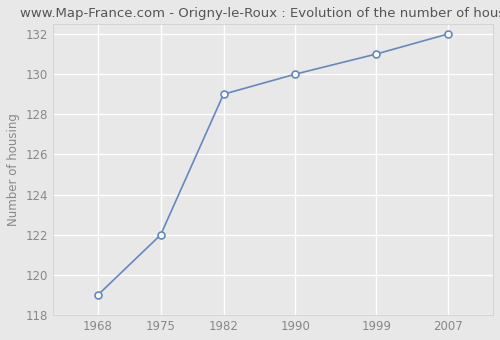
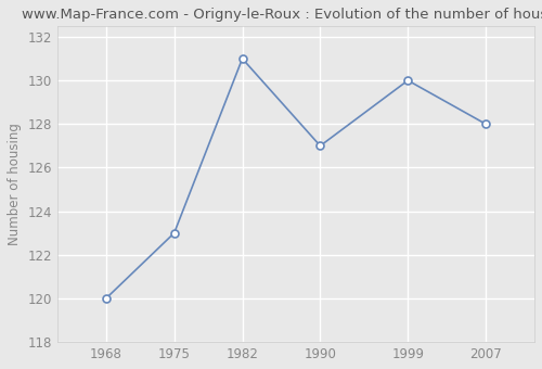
1968: 119 -> 120
1975: 122 -> 123
1982: 129 -> 131
1990: 130 -> 127
1999: 131 -> 130
2007: 132 -> 128
